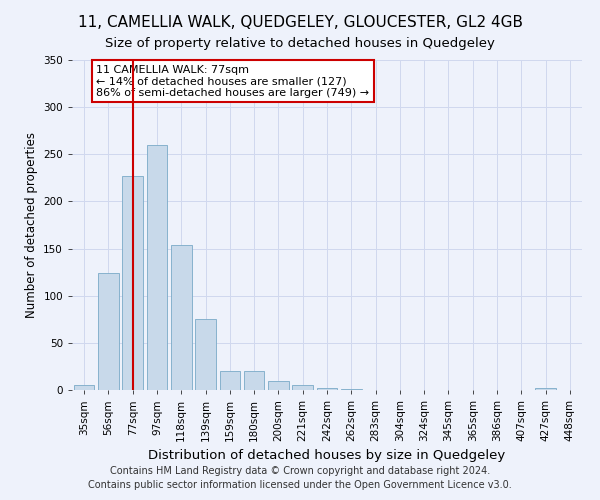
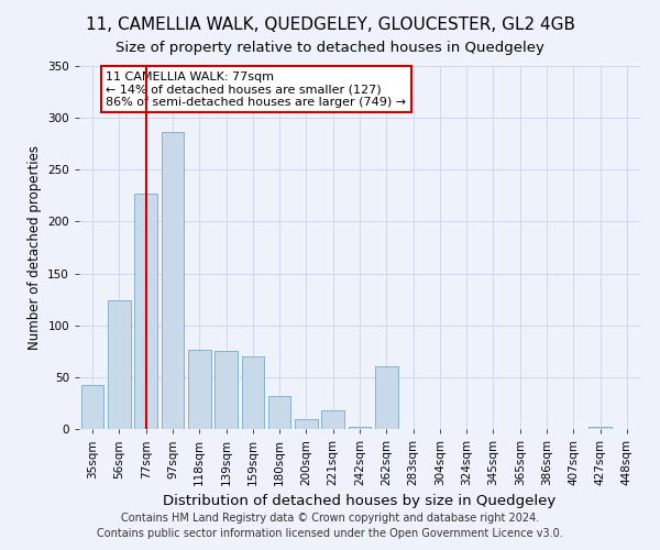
35sqm: 5 -> 42
97sqm: 260 -> 286
118sqm: 154 -> 76
159sqm: 20 -> 70
180sqm: 20 -> 32
221sqm: 5 -> 18
262sqm: 1 -> 60
